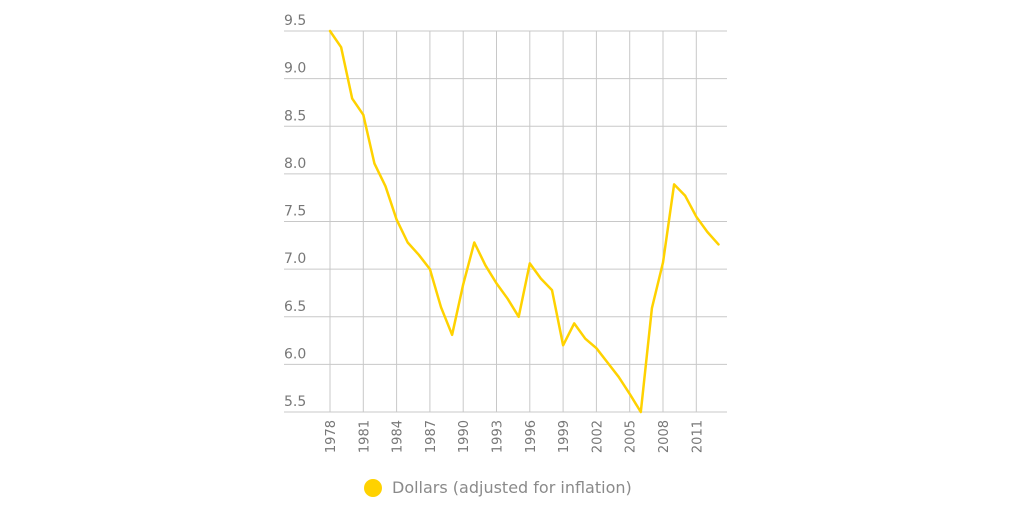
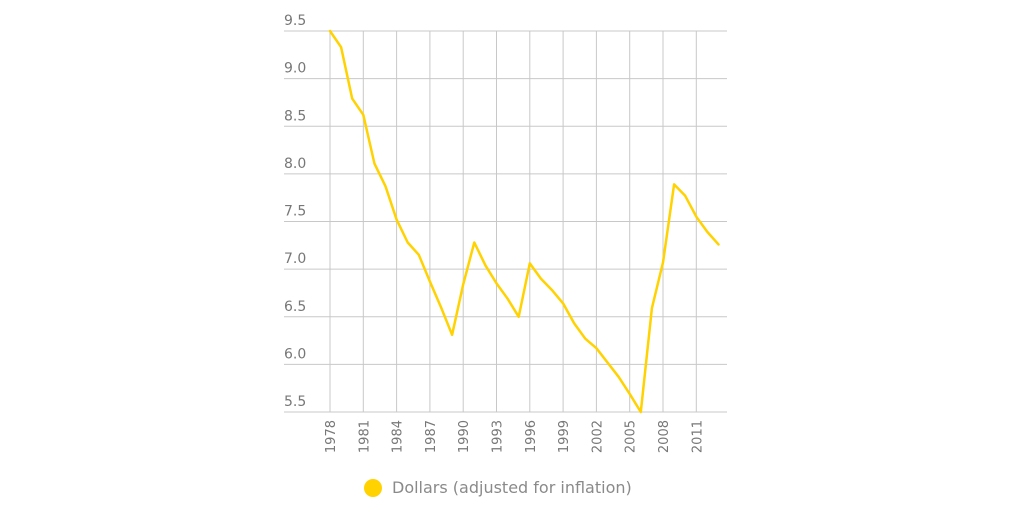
1987: 7.0 -> 6.9
1999: 6.2 -> 6.6
